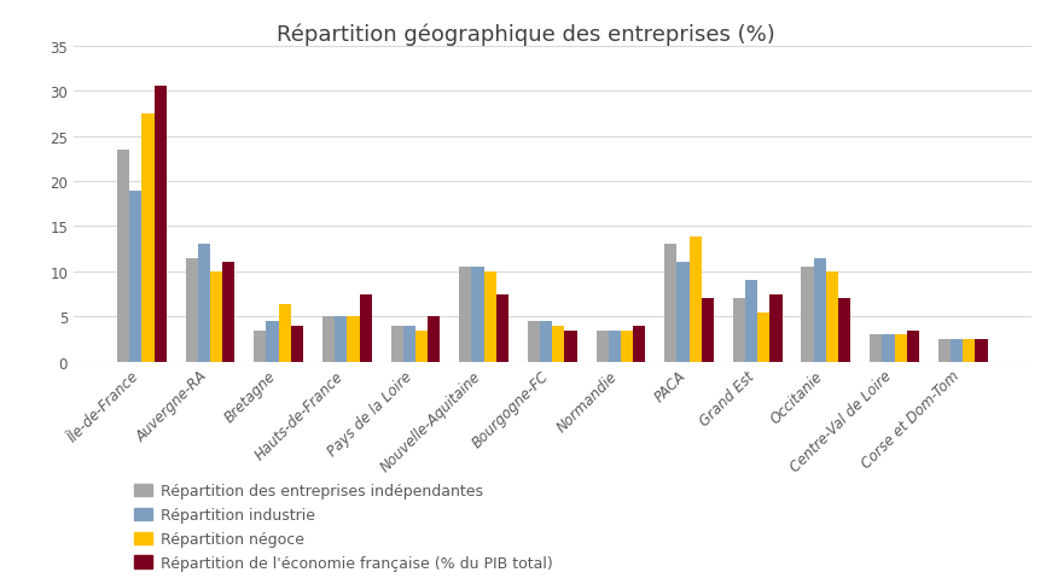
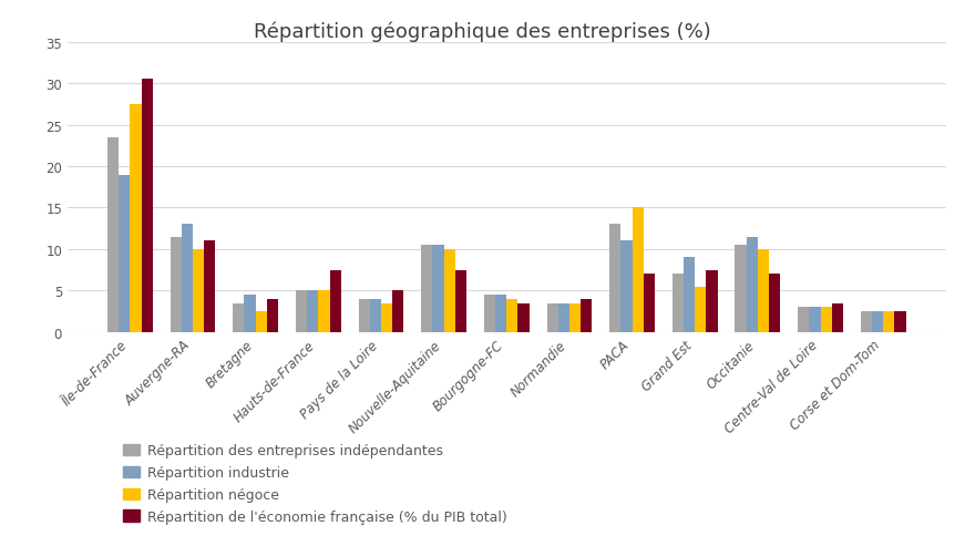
Répartition négoce/Bretagne: 6.4 -> 2.5
Répartition négoce/PACA: 13.8 -> 15.0
